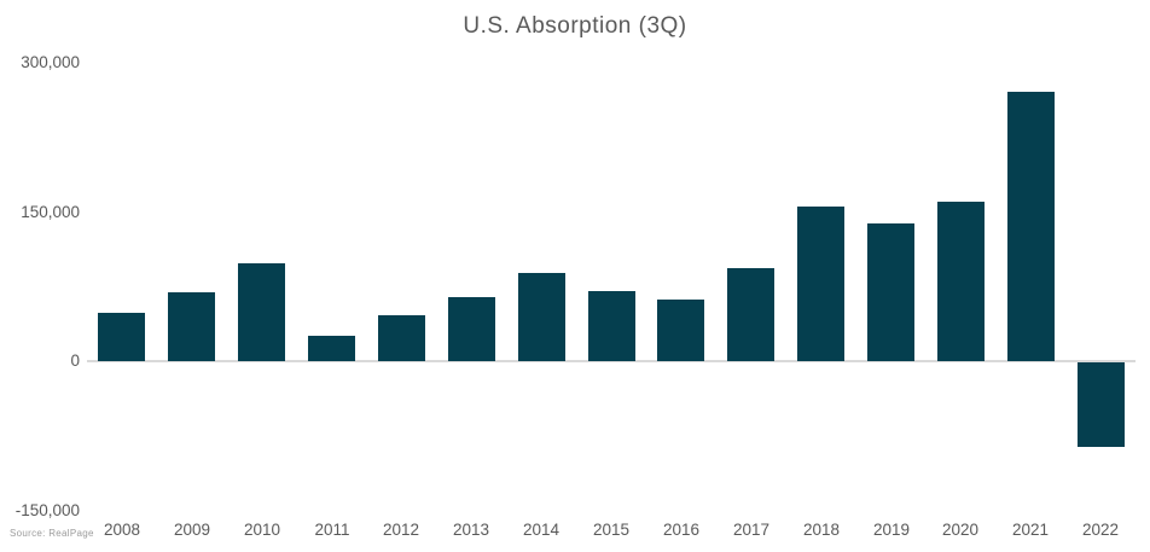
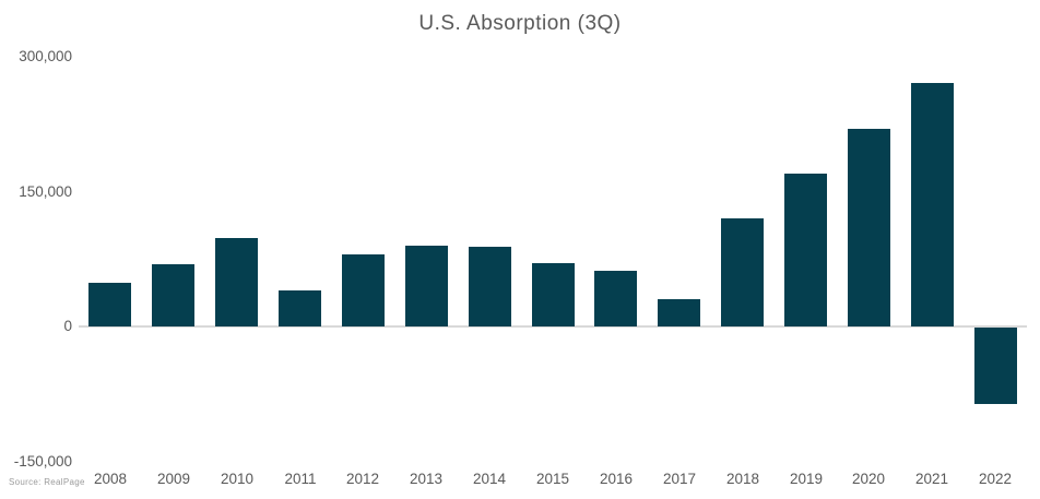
2011: 20000 -> 40000
2012: 50000 -> 80000
2013: 60000 -> 90000
2017: 90000 -> 30000
2018: 160000 -> 120000
2019: 140000 -> 170000
2020: 160000 -> 220000
